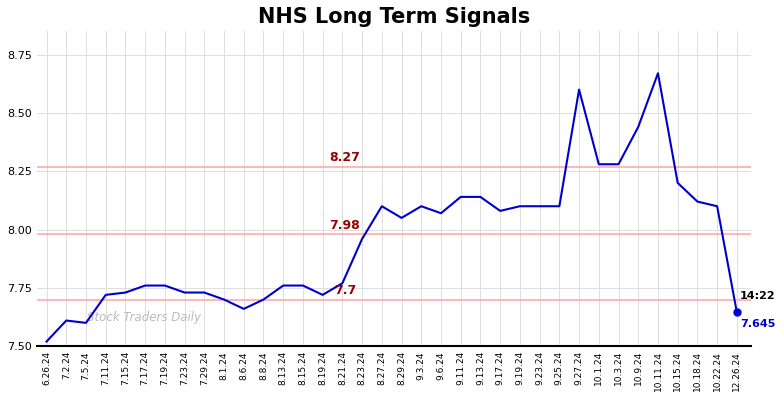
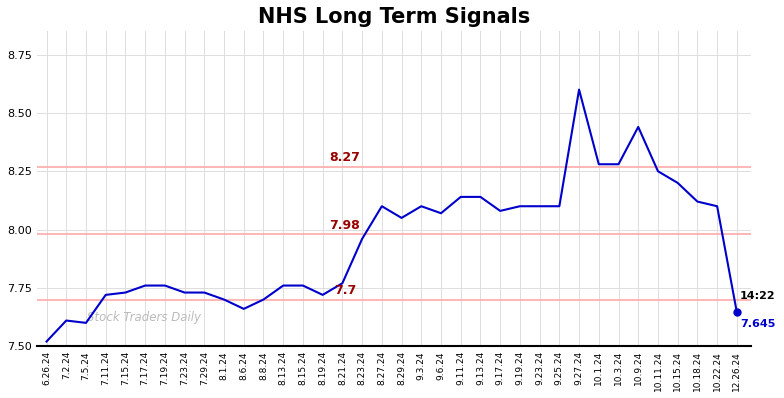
10.11.24: 8.670 -> 8.250
